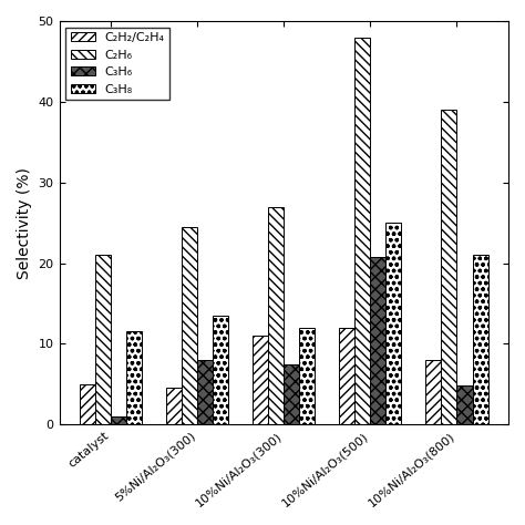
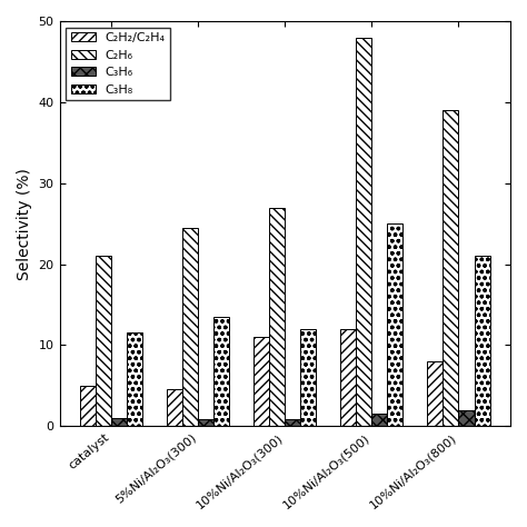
C₃H₆/5%Ni/Al₂O₃(300): 8.0 -> 0.8
C₃H₆/10%Ni/Al₂O₃(300): 7.4 -> 0.8
C₃H₆/10%Ni/Al₂O₃(500): 20.8 -> 1.5
C₃H₆/10%Ni/Al₂O₃(800): 4.8 -> 2.0
